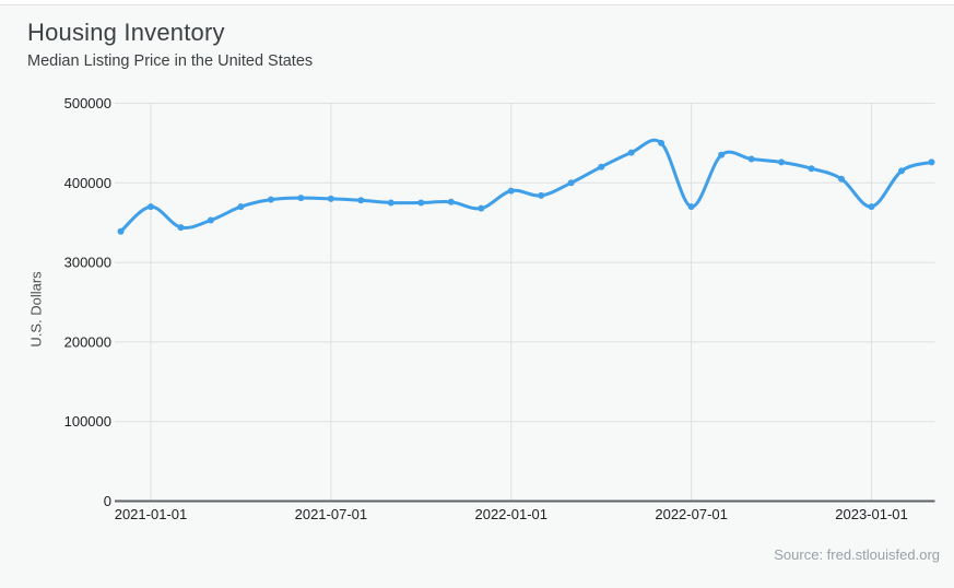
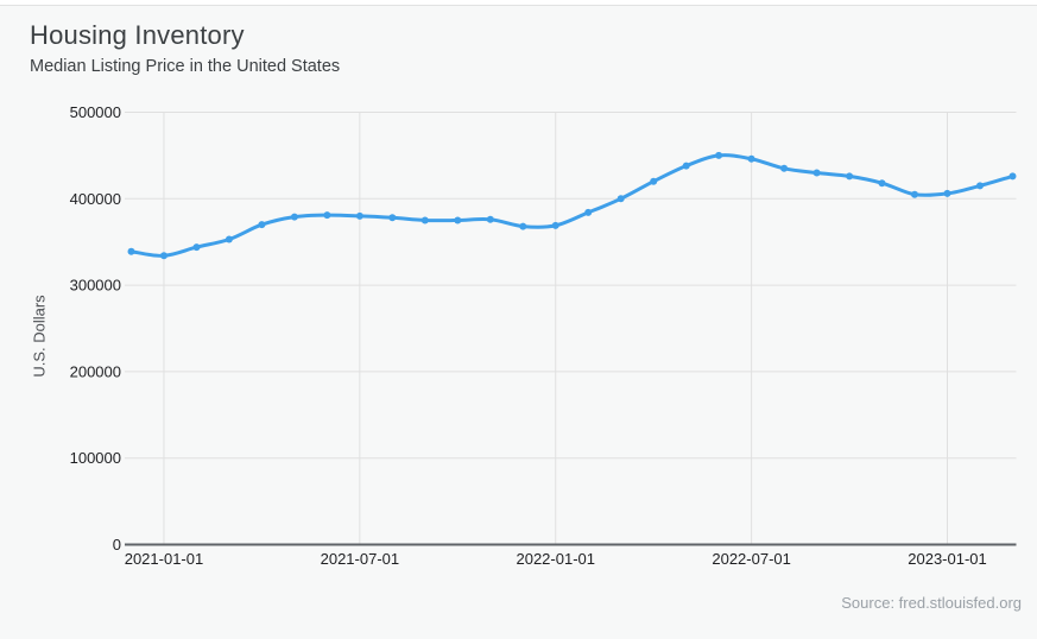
2021-01-01: 370000 -> 330000
2022-01-01: 390000 -> 370000
2022-07-01: 370000 -> 450000
2023-01-01: 370000 -> 410000
